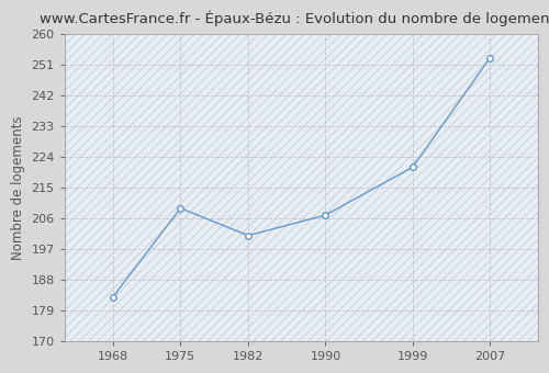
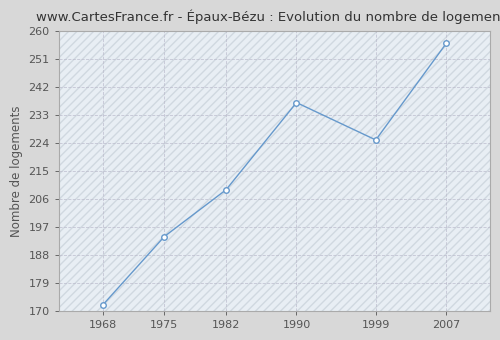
1968: 183 -> 172
1975: 209 -> 194
1982: 201 -> 209
1990: 207 -> 237
1999: 221 -> 225
2007: 253 -> 256
